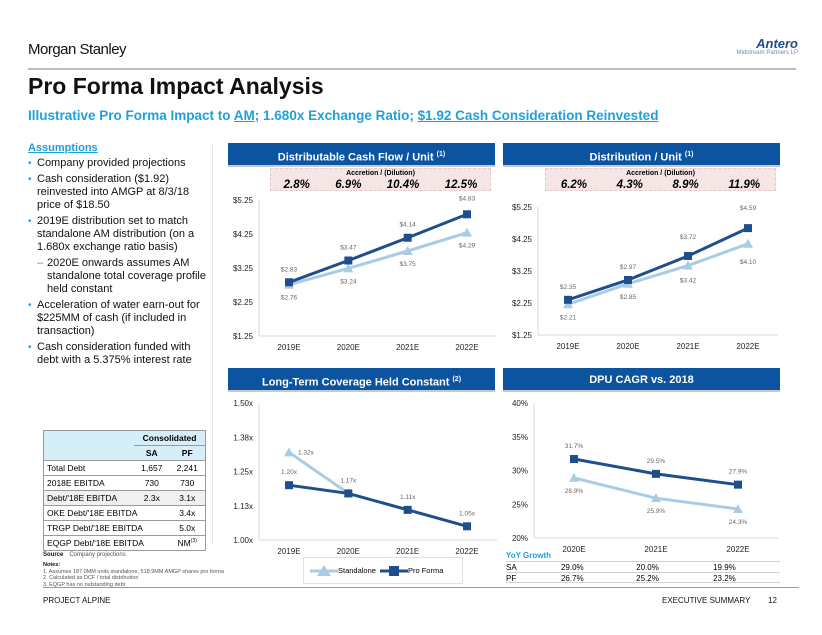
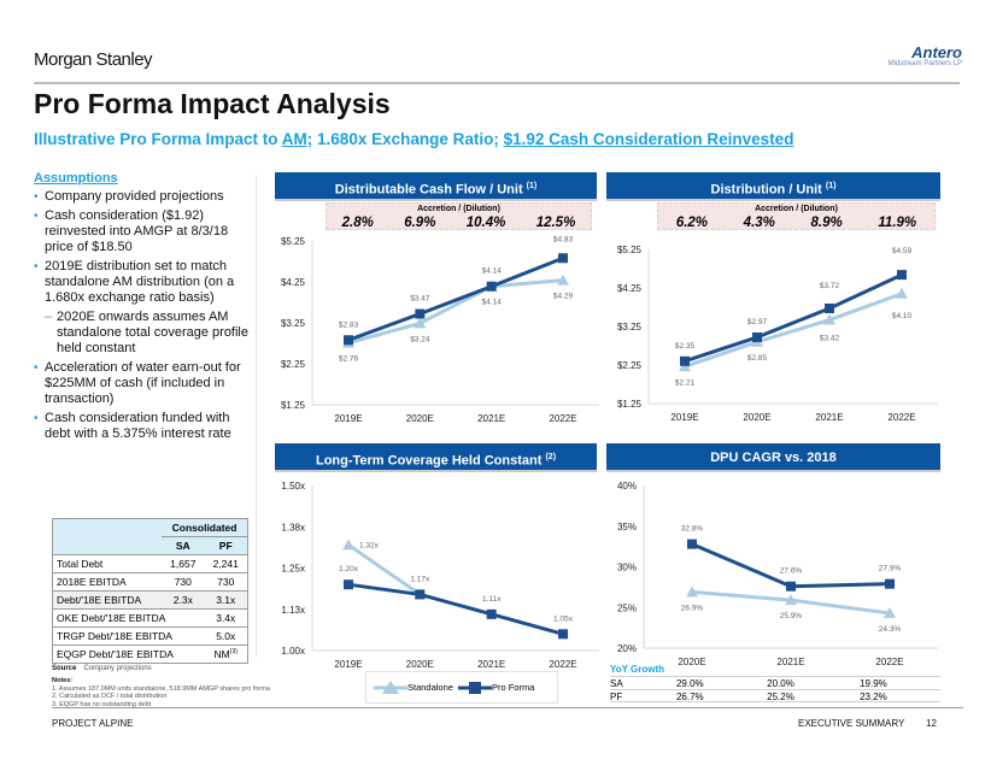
Distributable Cash Flow / Unit/Standalone/2021E: $3.75 -> $4.14
DPU CAGR vs. 2018/Standalone/2020E: 28.9% -> 26.9%
DPU CAGR vs. 2018/Pro Forma/2020E: 31.7% -> 32.8%
DPU CAGR vs. 2018/Pro Forma/2021E: 29.5% -> 27.6%
